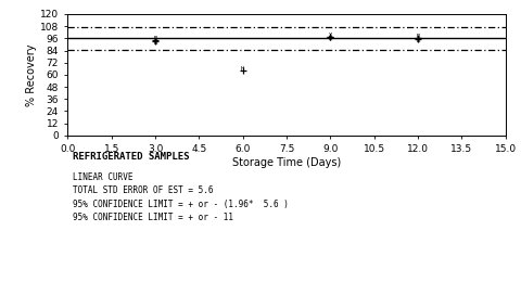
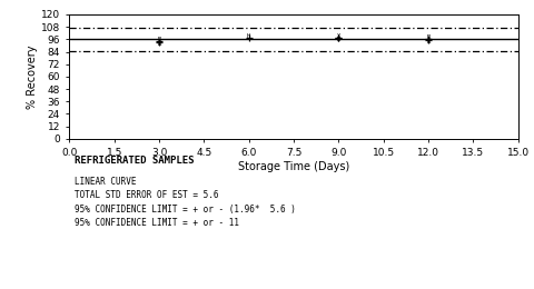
6.0: 64 -> 98
